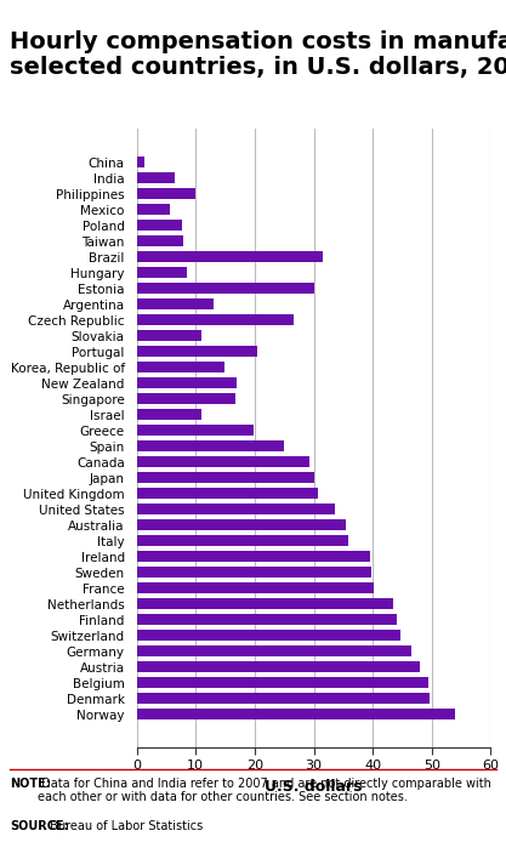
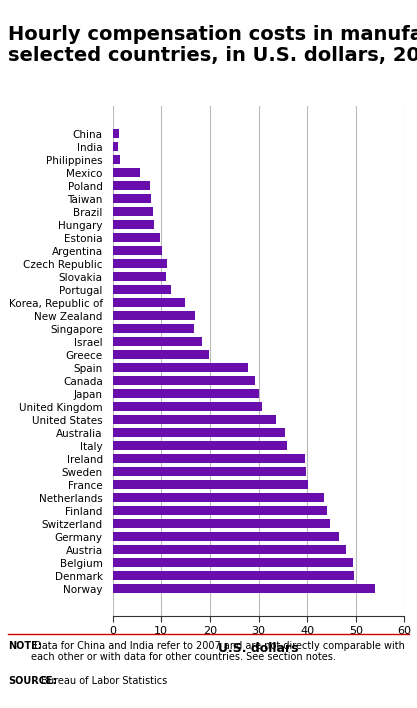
India: 6.5 -> 1.2
Philippines: 10.0 -> 1.5
Brazil: 31.5 -> 8.3
Estonia: 30.0 -> 9.7
Argentina: 13.0 -> 10.1
Czech Republic: 26.5 -> 11.2
Portugal: 20.5 -> 11.9
Israel: 11.0 -> 18.4
Spain: 25.0 -> 27.9
